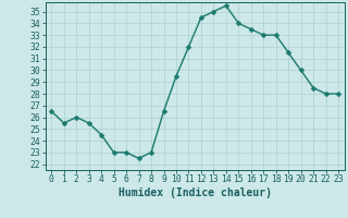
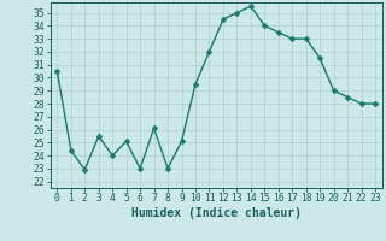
0: 26.5 -> 30.5
1: 25.5 -> 24.4
2: 26.0 -> 22.9
4: 24.5 -> 24.0
5: 23.0 -> 25.1
7: 22.5 -> 26.1
9: 26.5 -> 25.1
20: 30.0 -> 29.0
